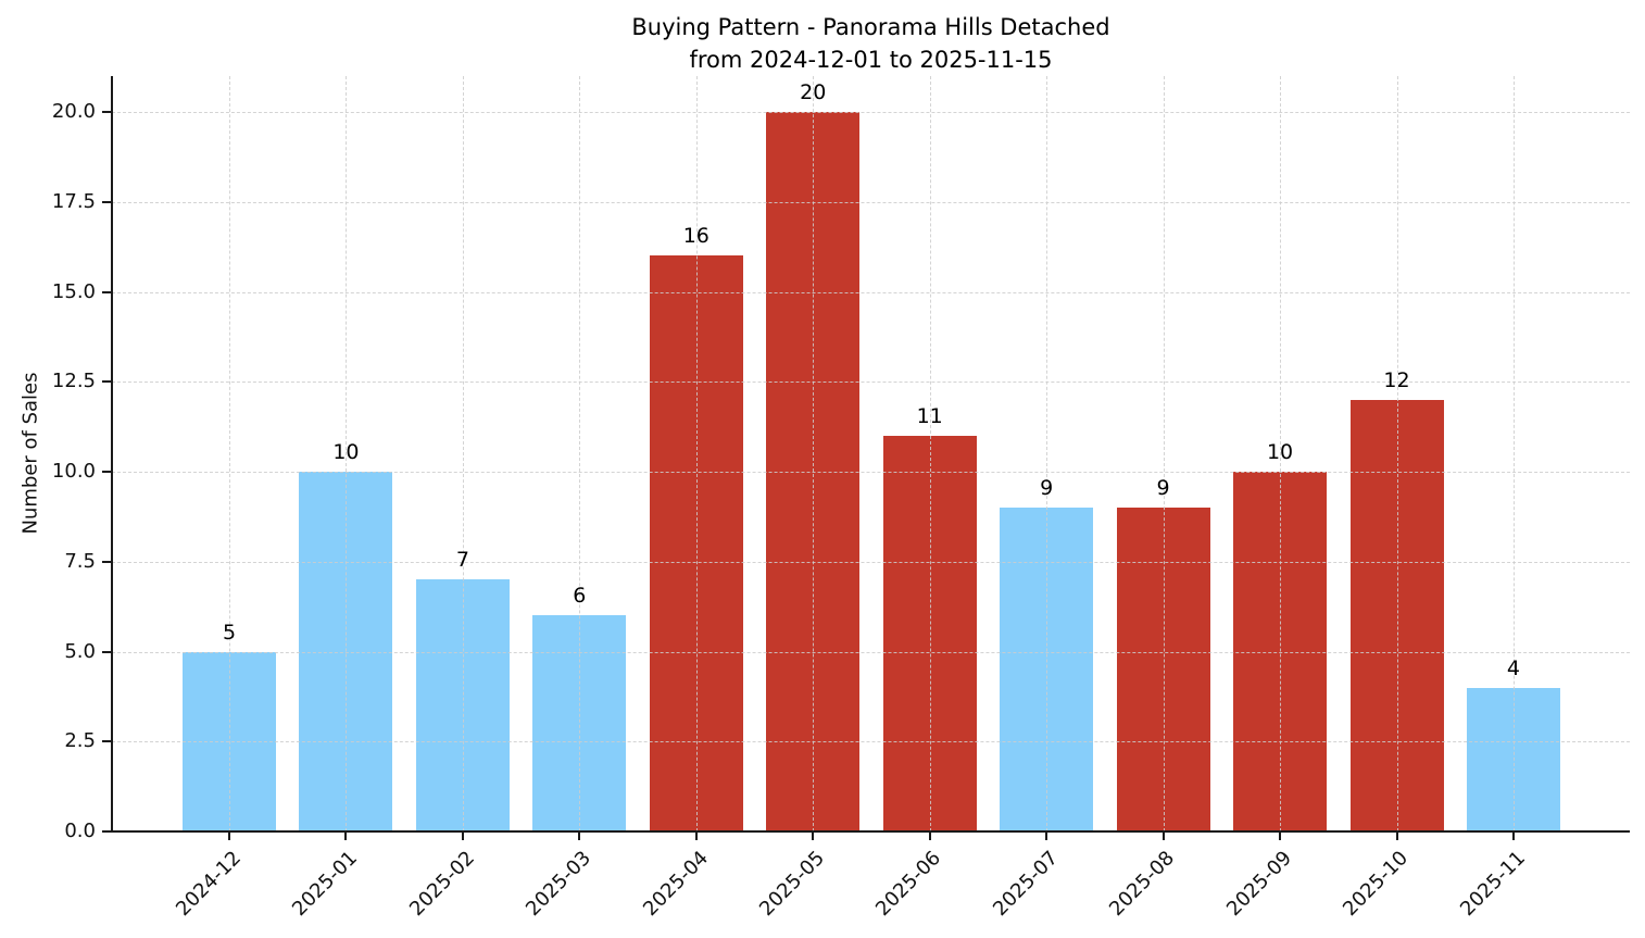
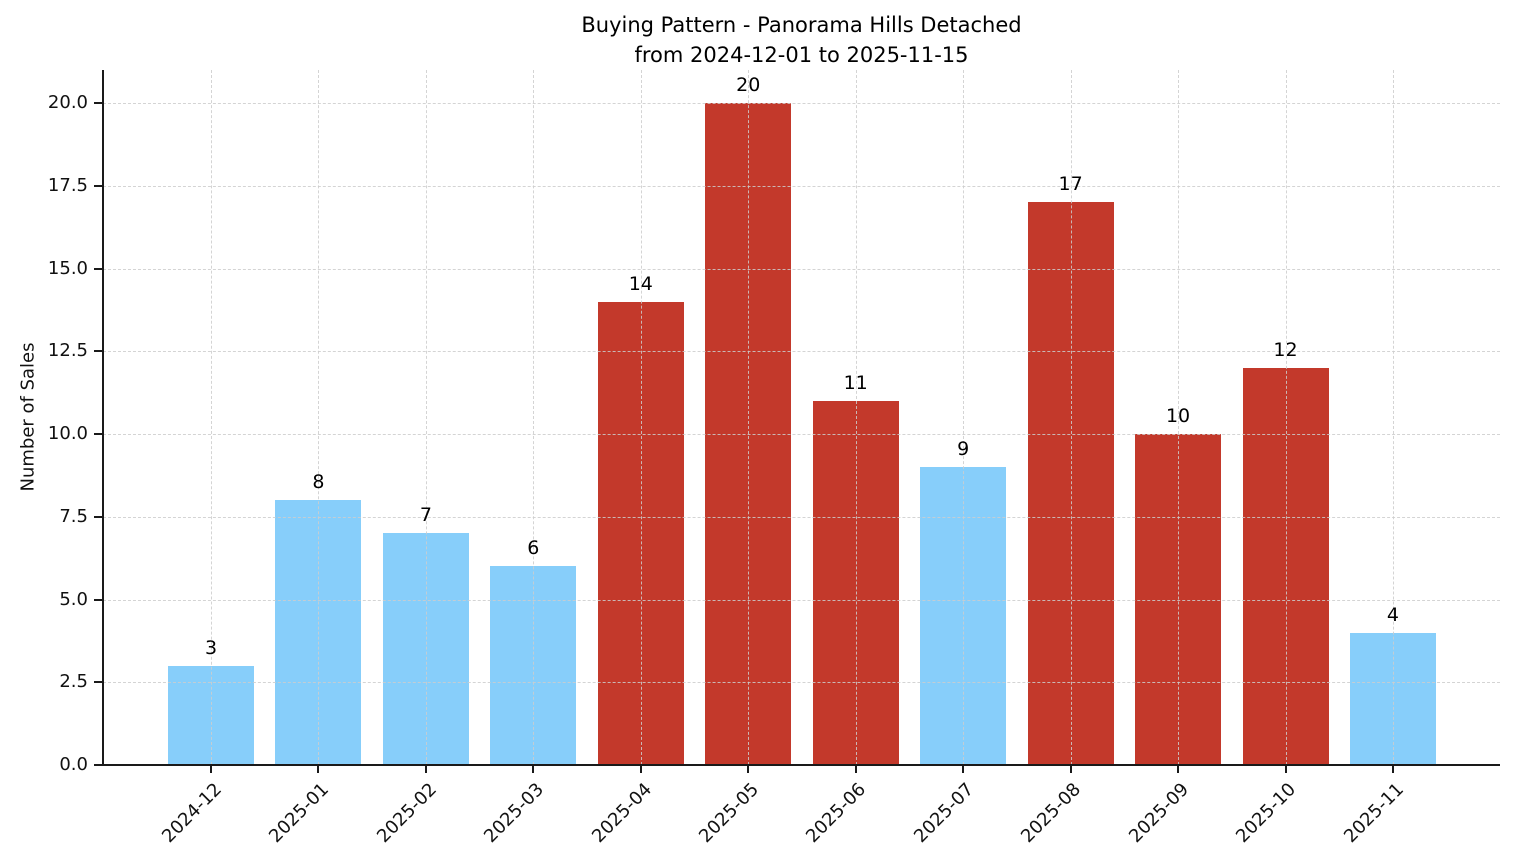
2024-12: 5 -> 3
2025-01: 10 -> 8
2025-04: 16 -> 14
2025-08: 9 -> 17
